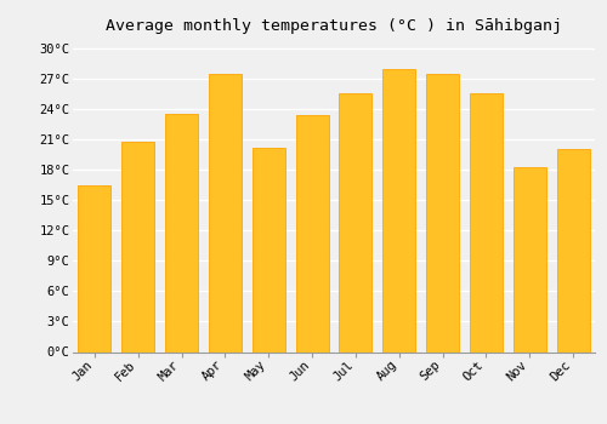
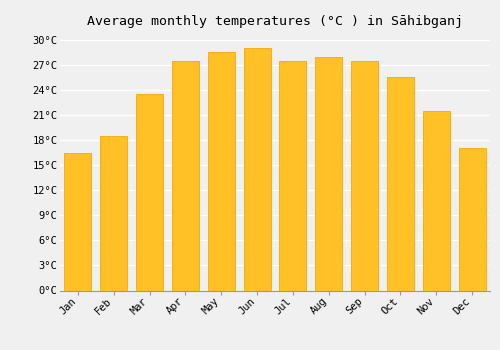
Feb: 20.8°C -> 18.5°C
May: 20.2°C -> 28.5°C
Jun: 23.4°C -> 29.0°C
Jul: 25.6°C -> 27.5°C
Nov: 18.2°C -> 21.5°C
Dec: 20.0°C -> 17.0°C
